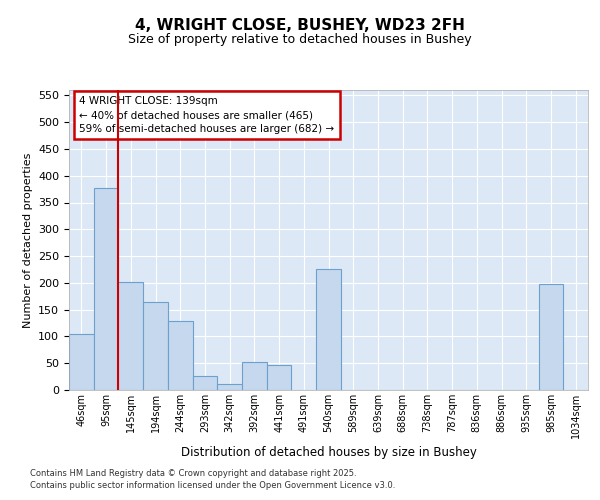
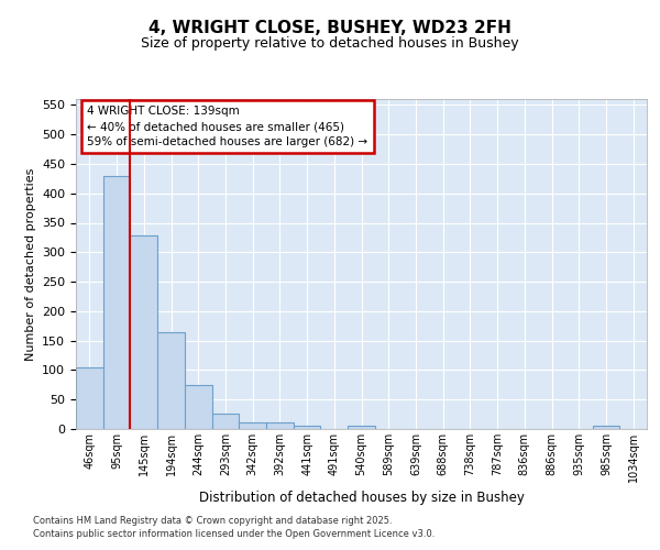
95sqm: 378 -> 430
145sqm: 202 -> 328
244sqm: 128 -> 75
392sqm: 52 -> 11
441sqm: 46 -> 5
540sqm: 226 -> 5
985sqm: 198 -> 5
